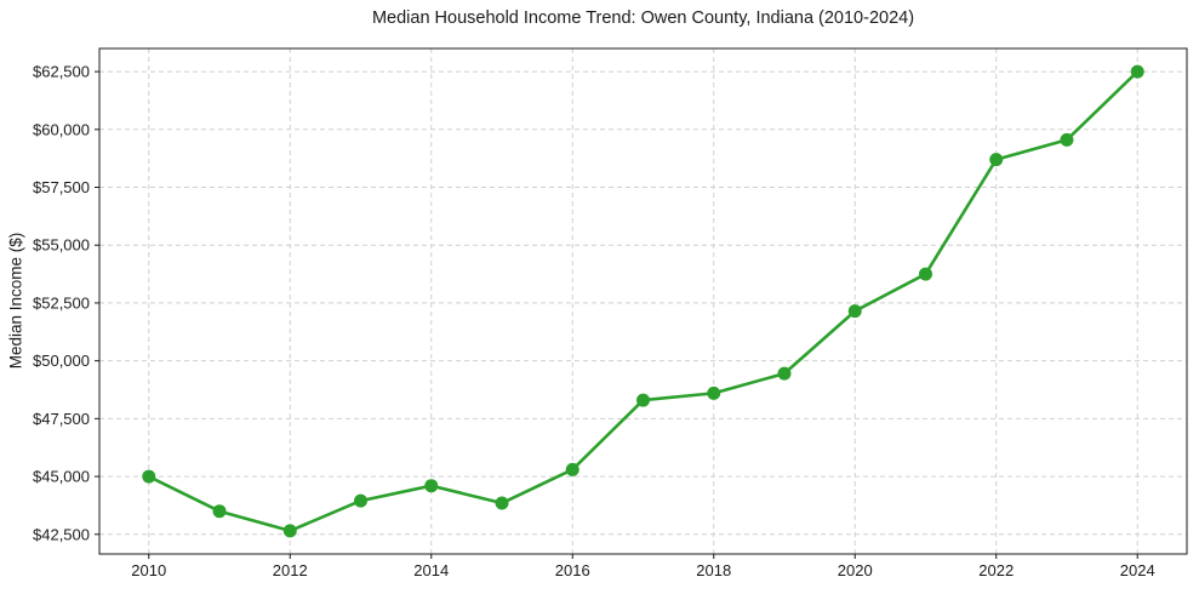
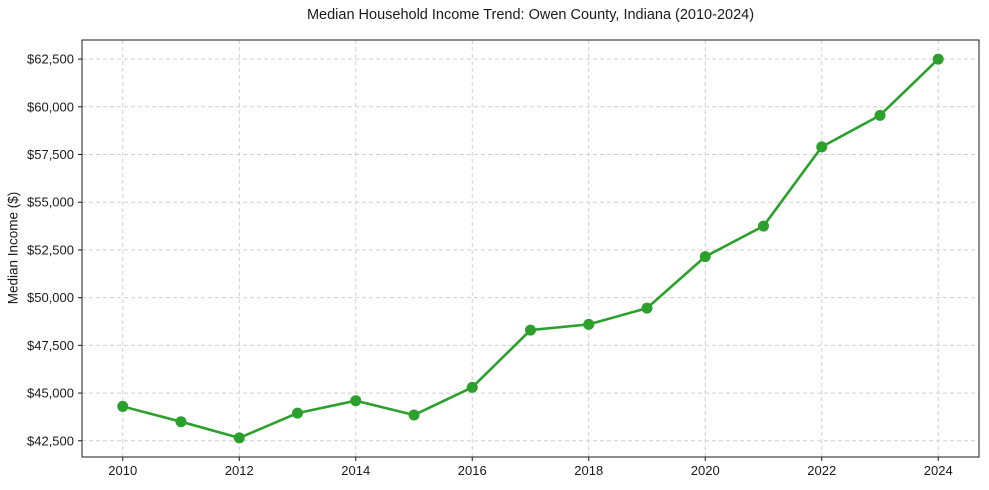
2010: $45000 -> $44300
2022: $58700 -> $57900
